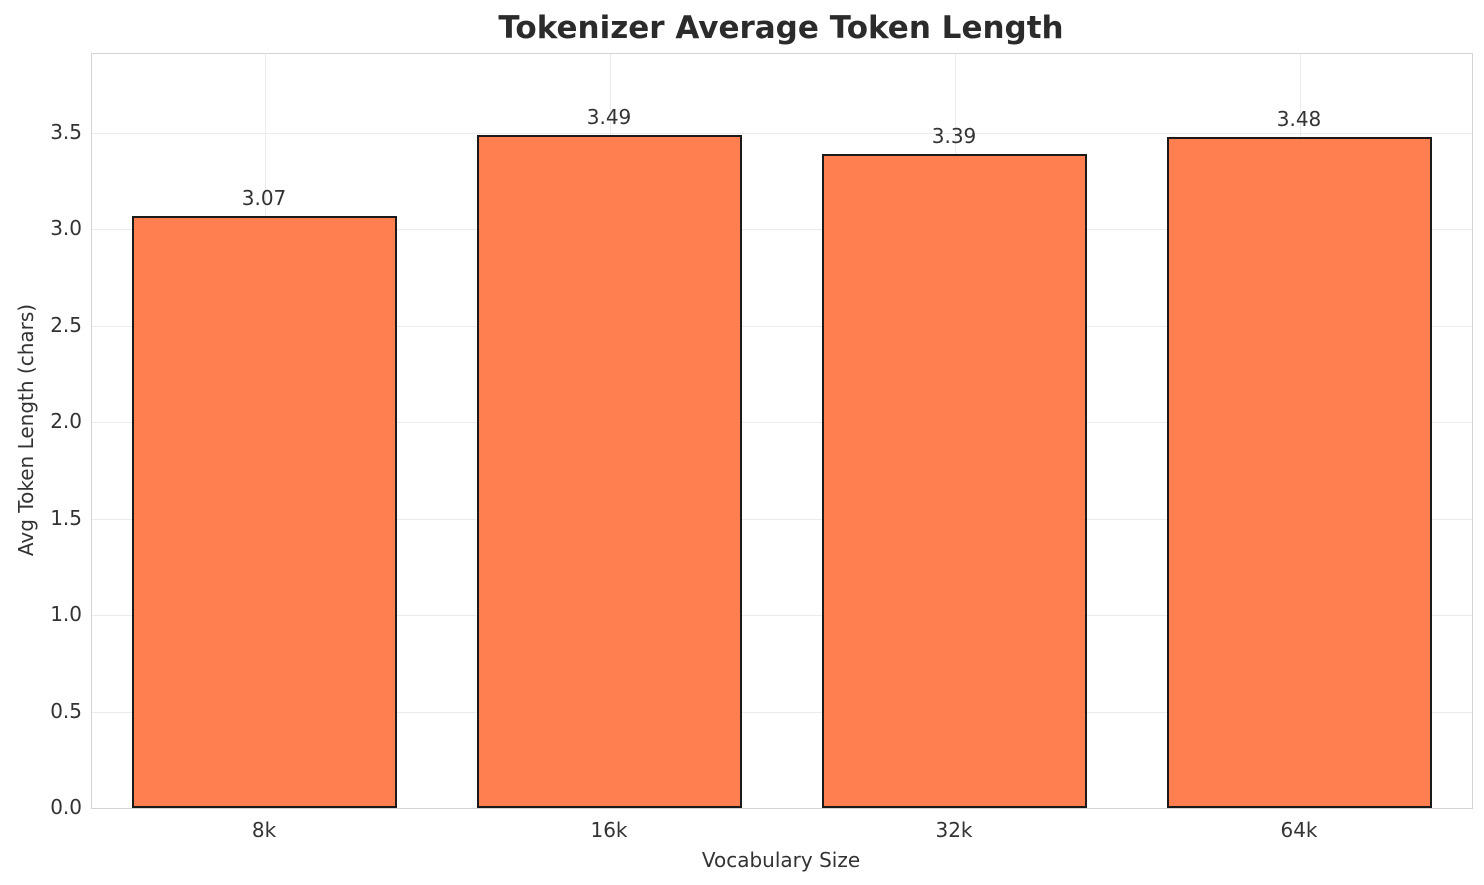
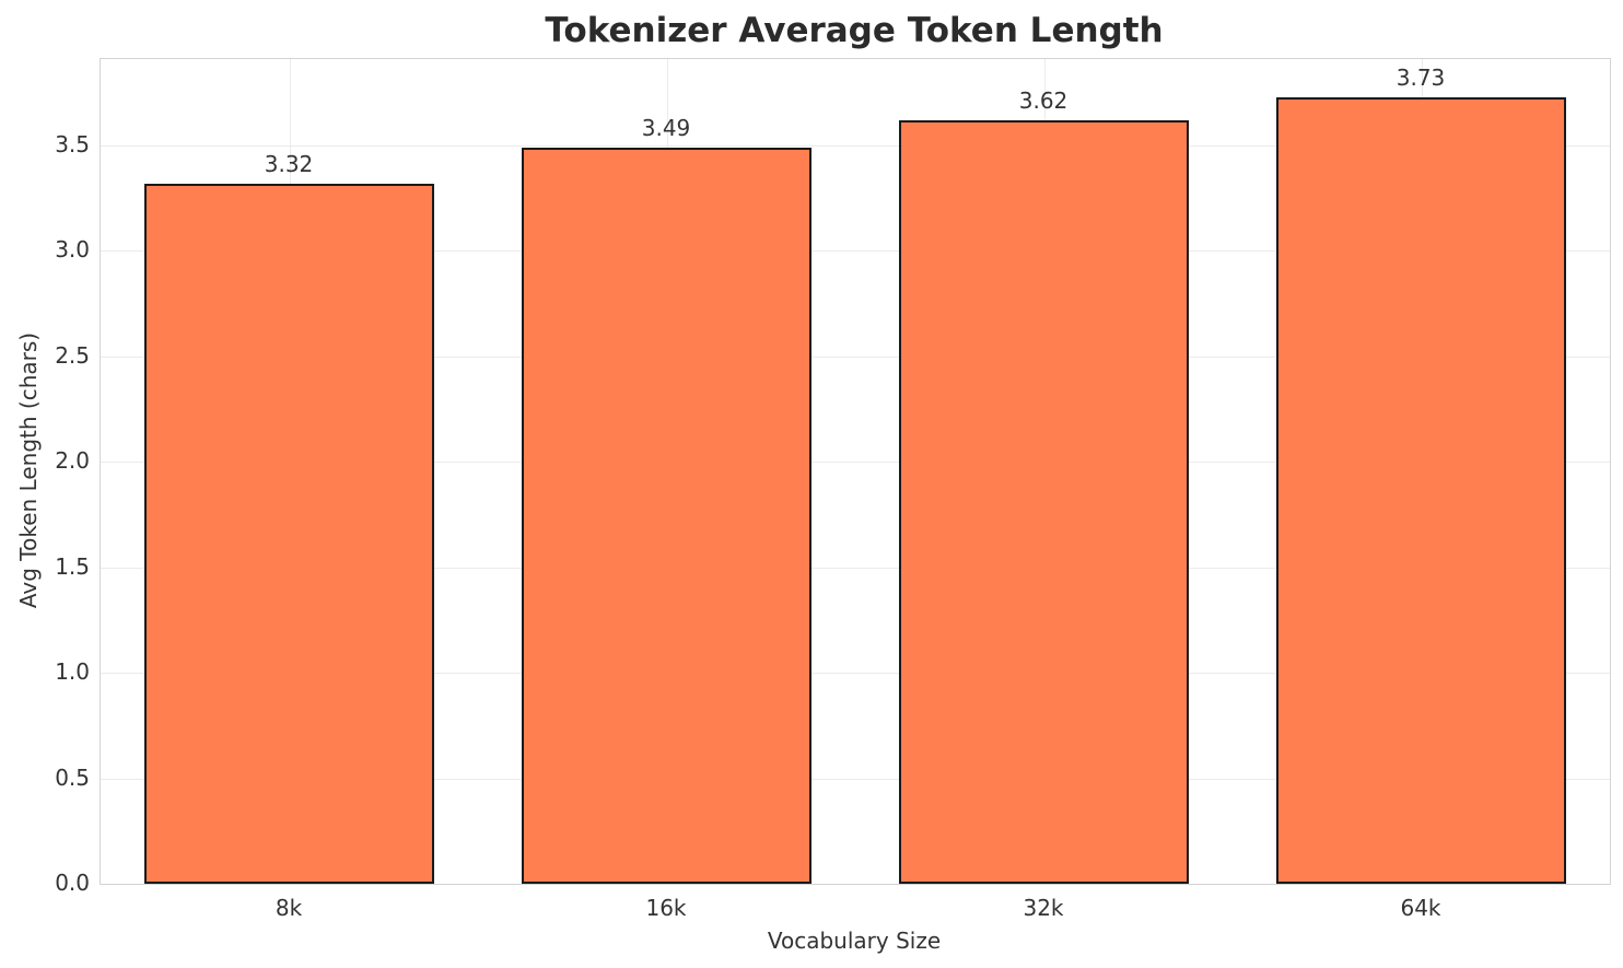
8k: 3.07 -> 3.32
32k: 3.39 -> 3.62
64k: 3.48 -> 3.73
